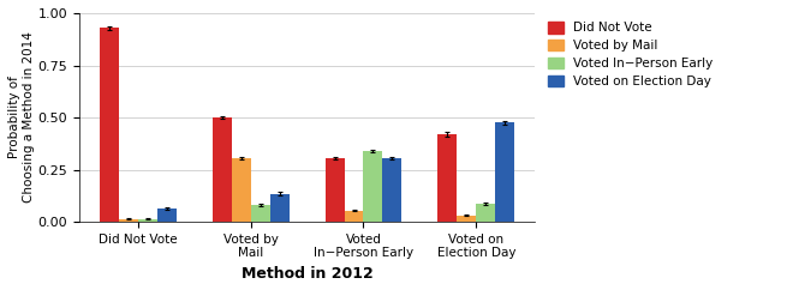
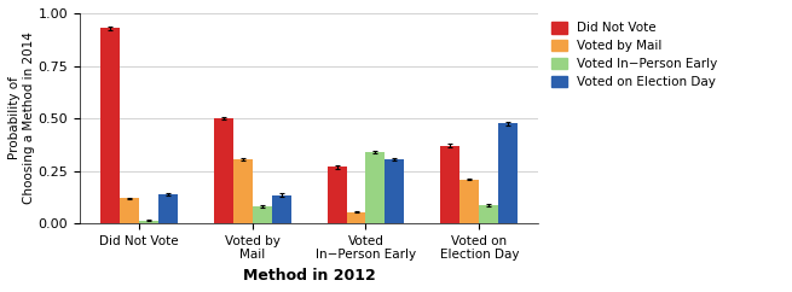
Voted by Mail/Did Not Vote: 0.01 -> 0.12
Voted on Election Day/Did Not Vote: 0.07 -> 0.14
Did Not Vote/Voted In−Person Early: 0.30 -> 0.27
Did Not Vote/Voted on Election Day: 0.42 -> 0.37
Voted by Mail/Voted on Election Day: 0.03 -> 0.21
